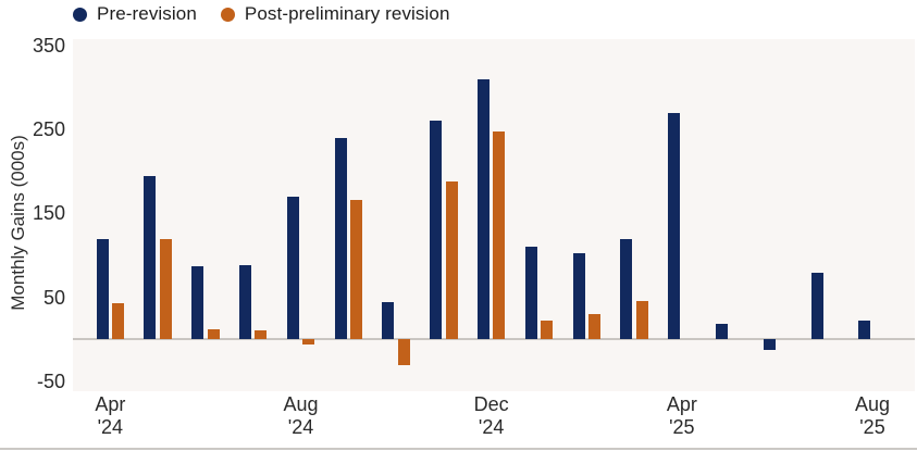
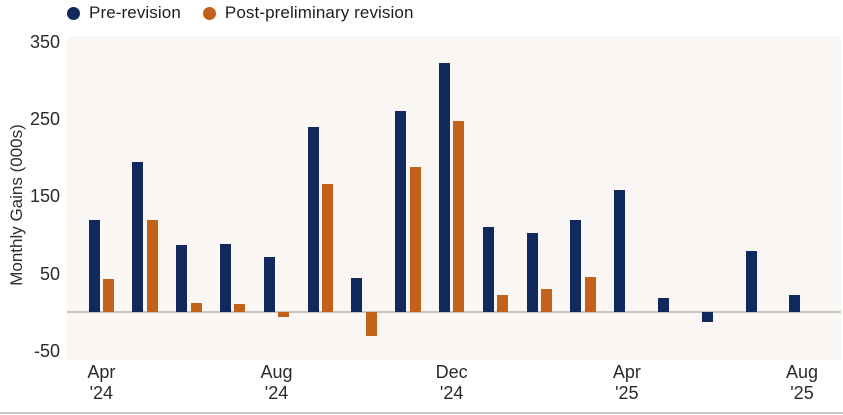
Pre-revision/Aug '24: 170 -> 70
Pre-revision/Dec '24: 310 -> 320
Pre-revision/Apr '25: 270 -> 160
